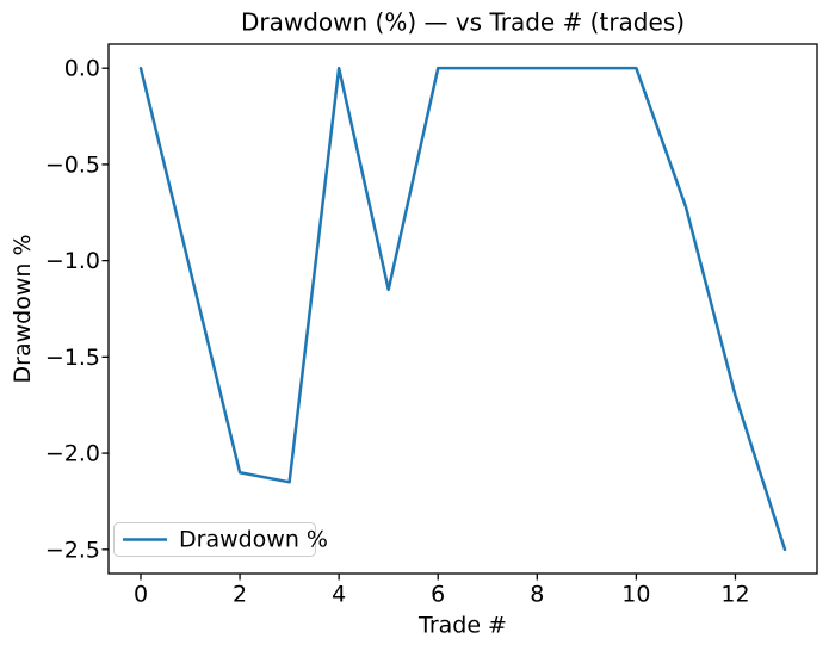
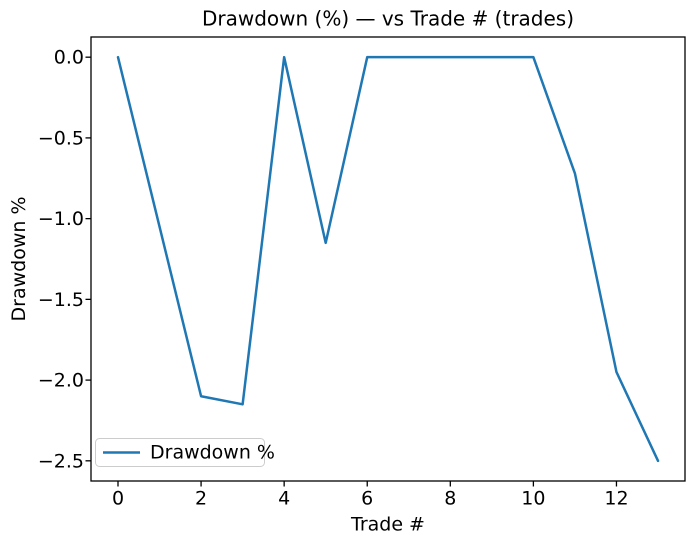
12: -1.70 -> -1.95
